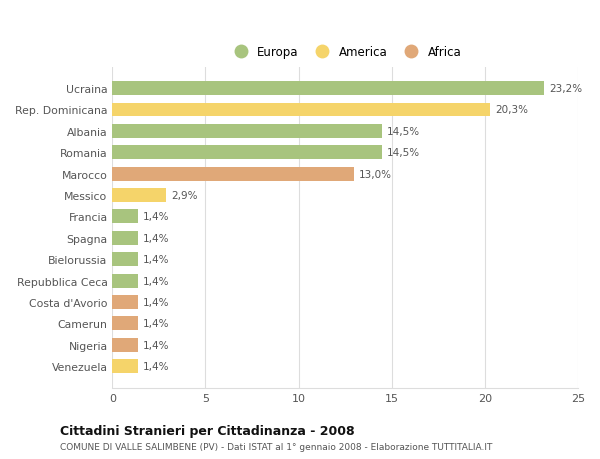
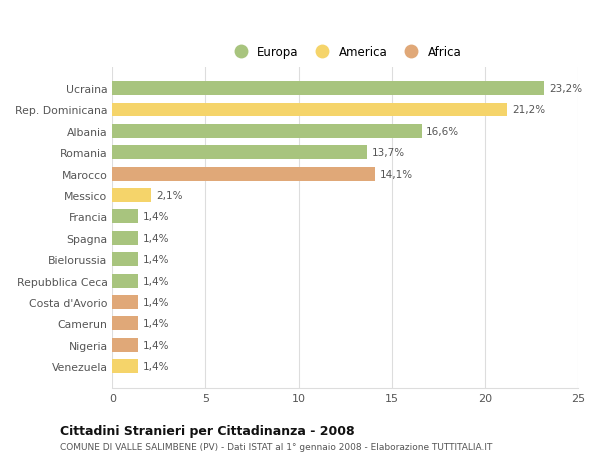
Rep. Dominicana: 20,3% -> 21,2%
Albania: 14,5% -> 16,6%
Romania: 14,5% -> 13,7%
Marocco: 13,0% -> 14,1%
Messico: 2,9% -> 2,1%
